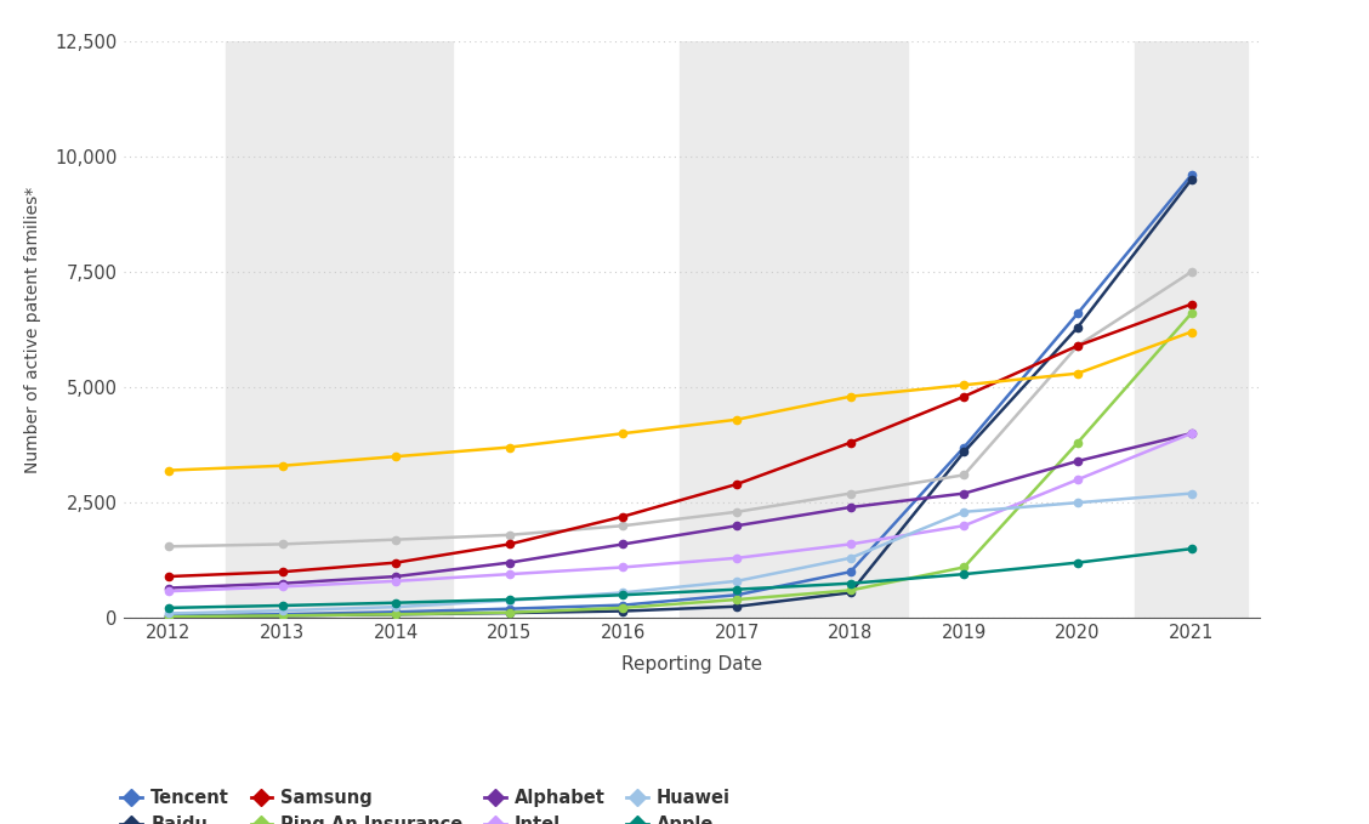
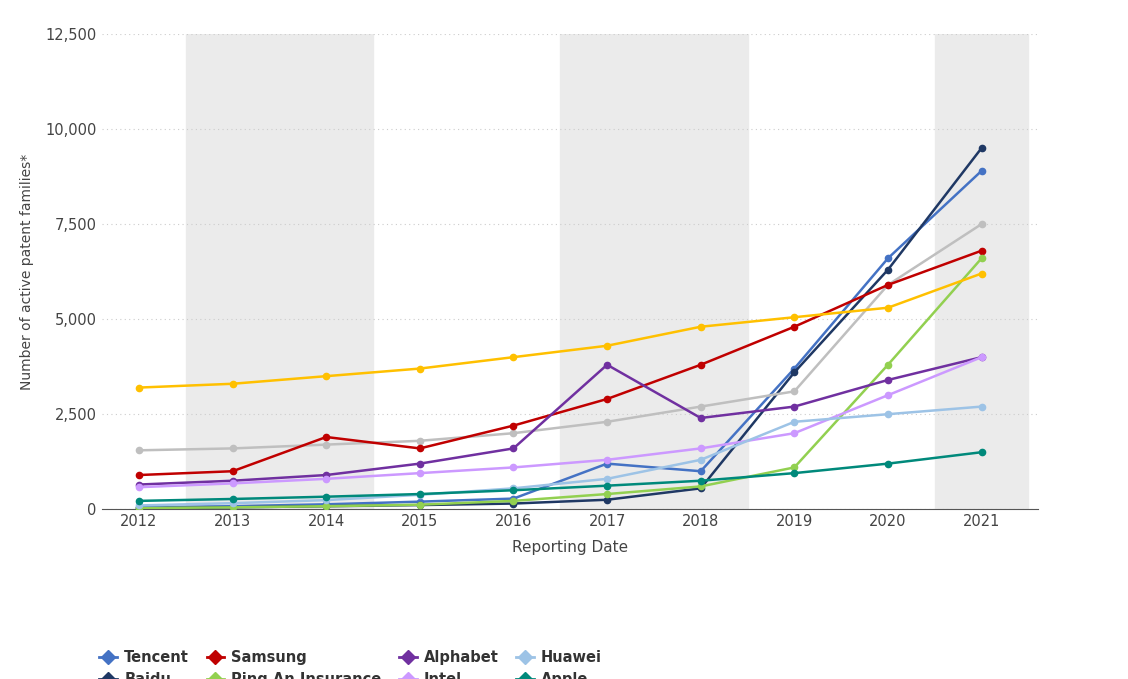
Samsung/2014: 1,200 -> 1,900
Tencent/2017: 500 -> 1,200
Alphabet/2017: 2,000 -> 3,800
Tencent/2021: 9,600 -> 8,900
